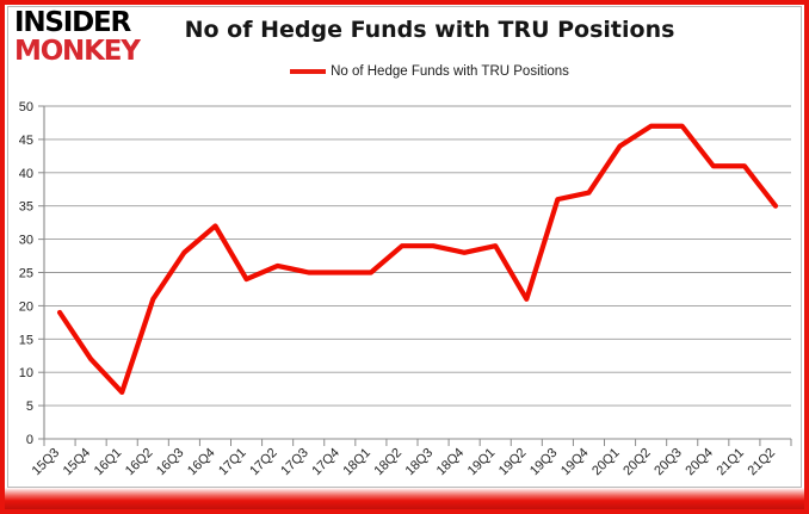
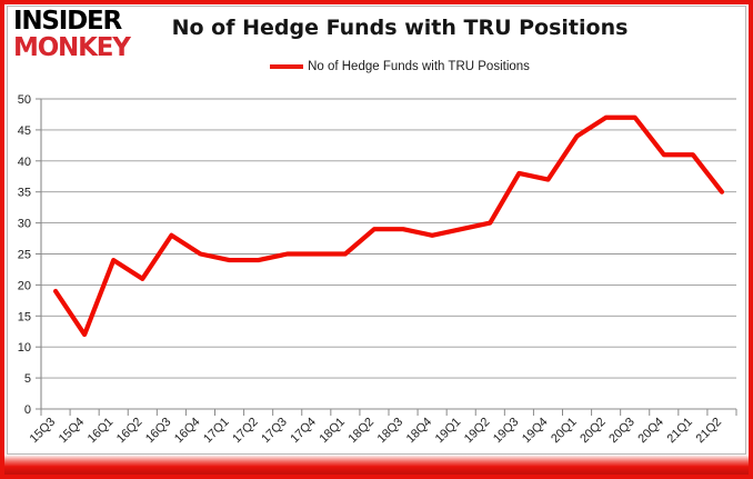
16Q1: 7 -> 24
16Q4: 32 -> 25
17Q2: 26 -> 24
19Q2: 21 -> 30
19Q3: 36 -> 38
